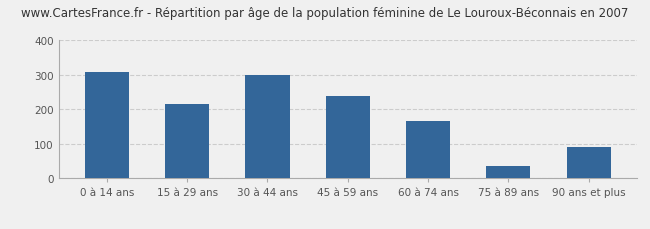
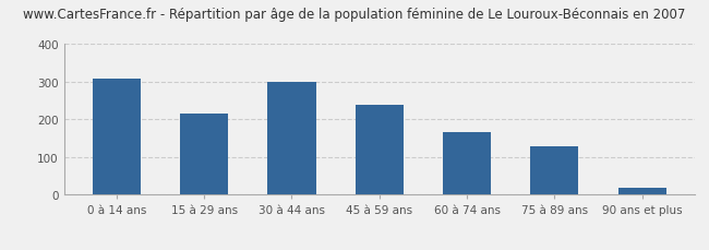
75 à 89 ans: 35 -> 130
90 ans et plus: 90 -> 18
